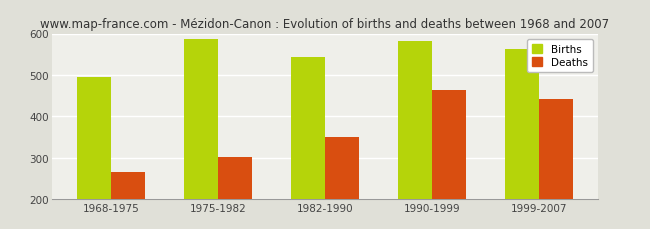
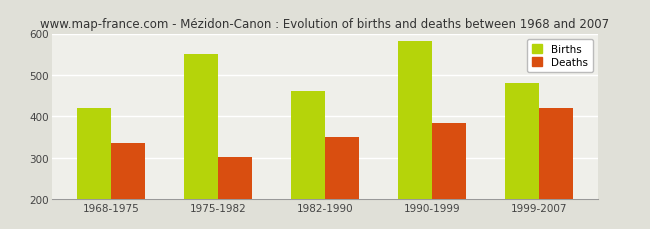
Births/1968-1975: 496 -> 420
Deaths/1968-1975: 265 -> 335
Births/1975-1982: 586 -> 550
Births/1982-1990: 543 -> 460
Deaths/1990-1999: 463 -> 385
Births/1999-2007: 562 -> 480
Deaths/1999-2007: 441 -> 420
